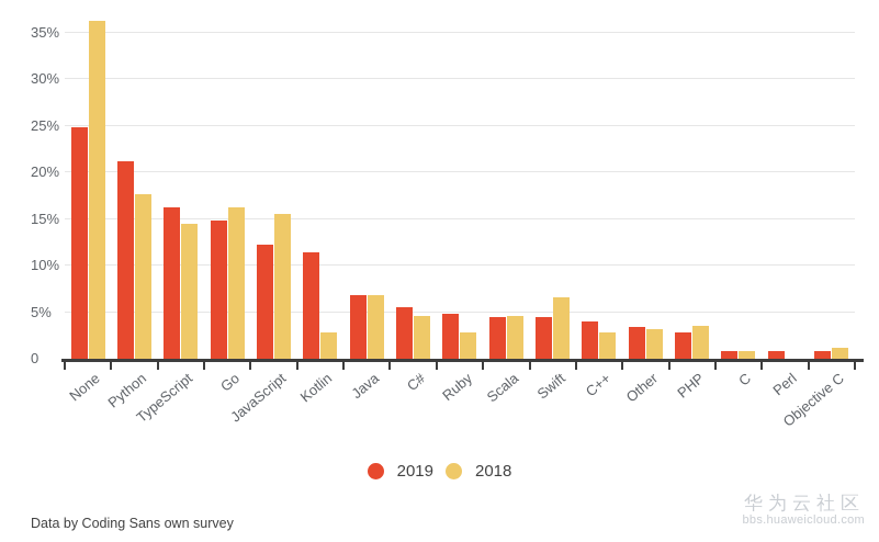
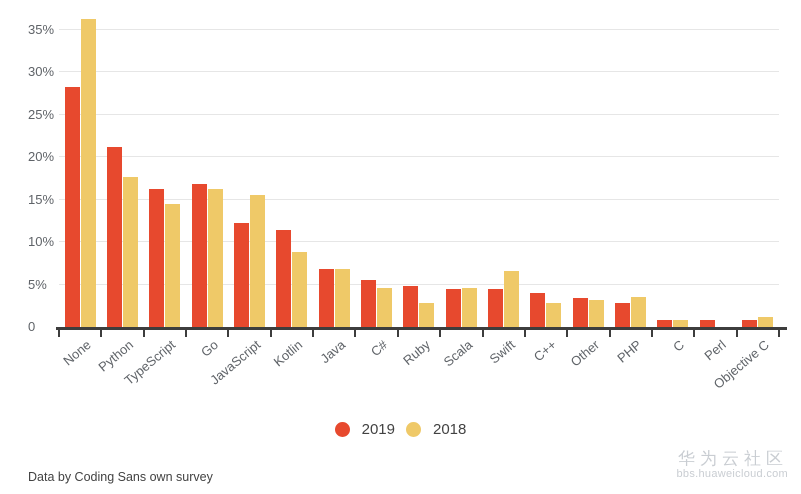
2019/None: 25% -> 28%
2019/Go: 15% -> 17%
2018/Kotlin: 3% -> 9%
